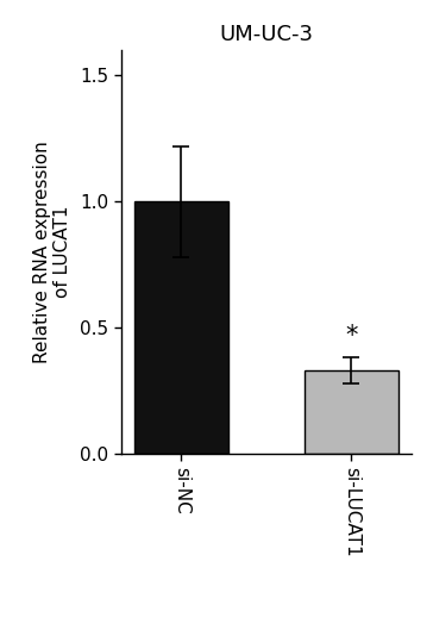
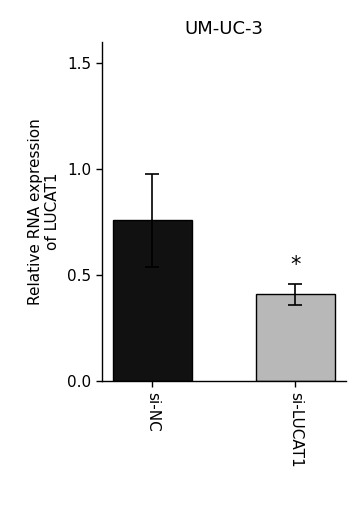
si-NC: 1.00 -> 0.76
si-LUCAT1: 0.33 -> 0.41
